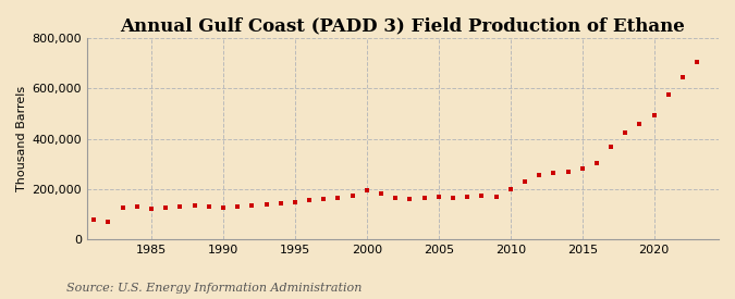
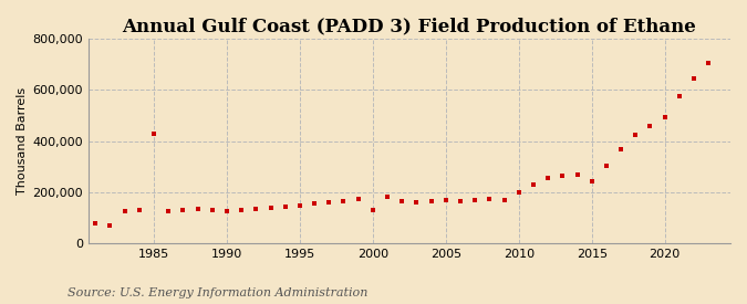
1985: 122,000 -> 430,000
2000: 195,000 -> 130,000
2015: 280,000 -> 245,000
